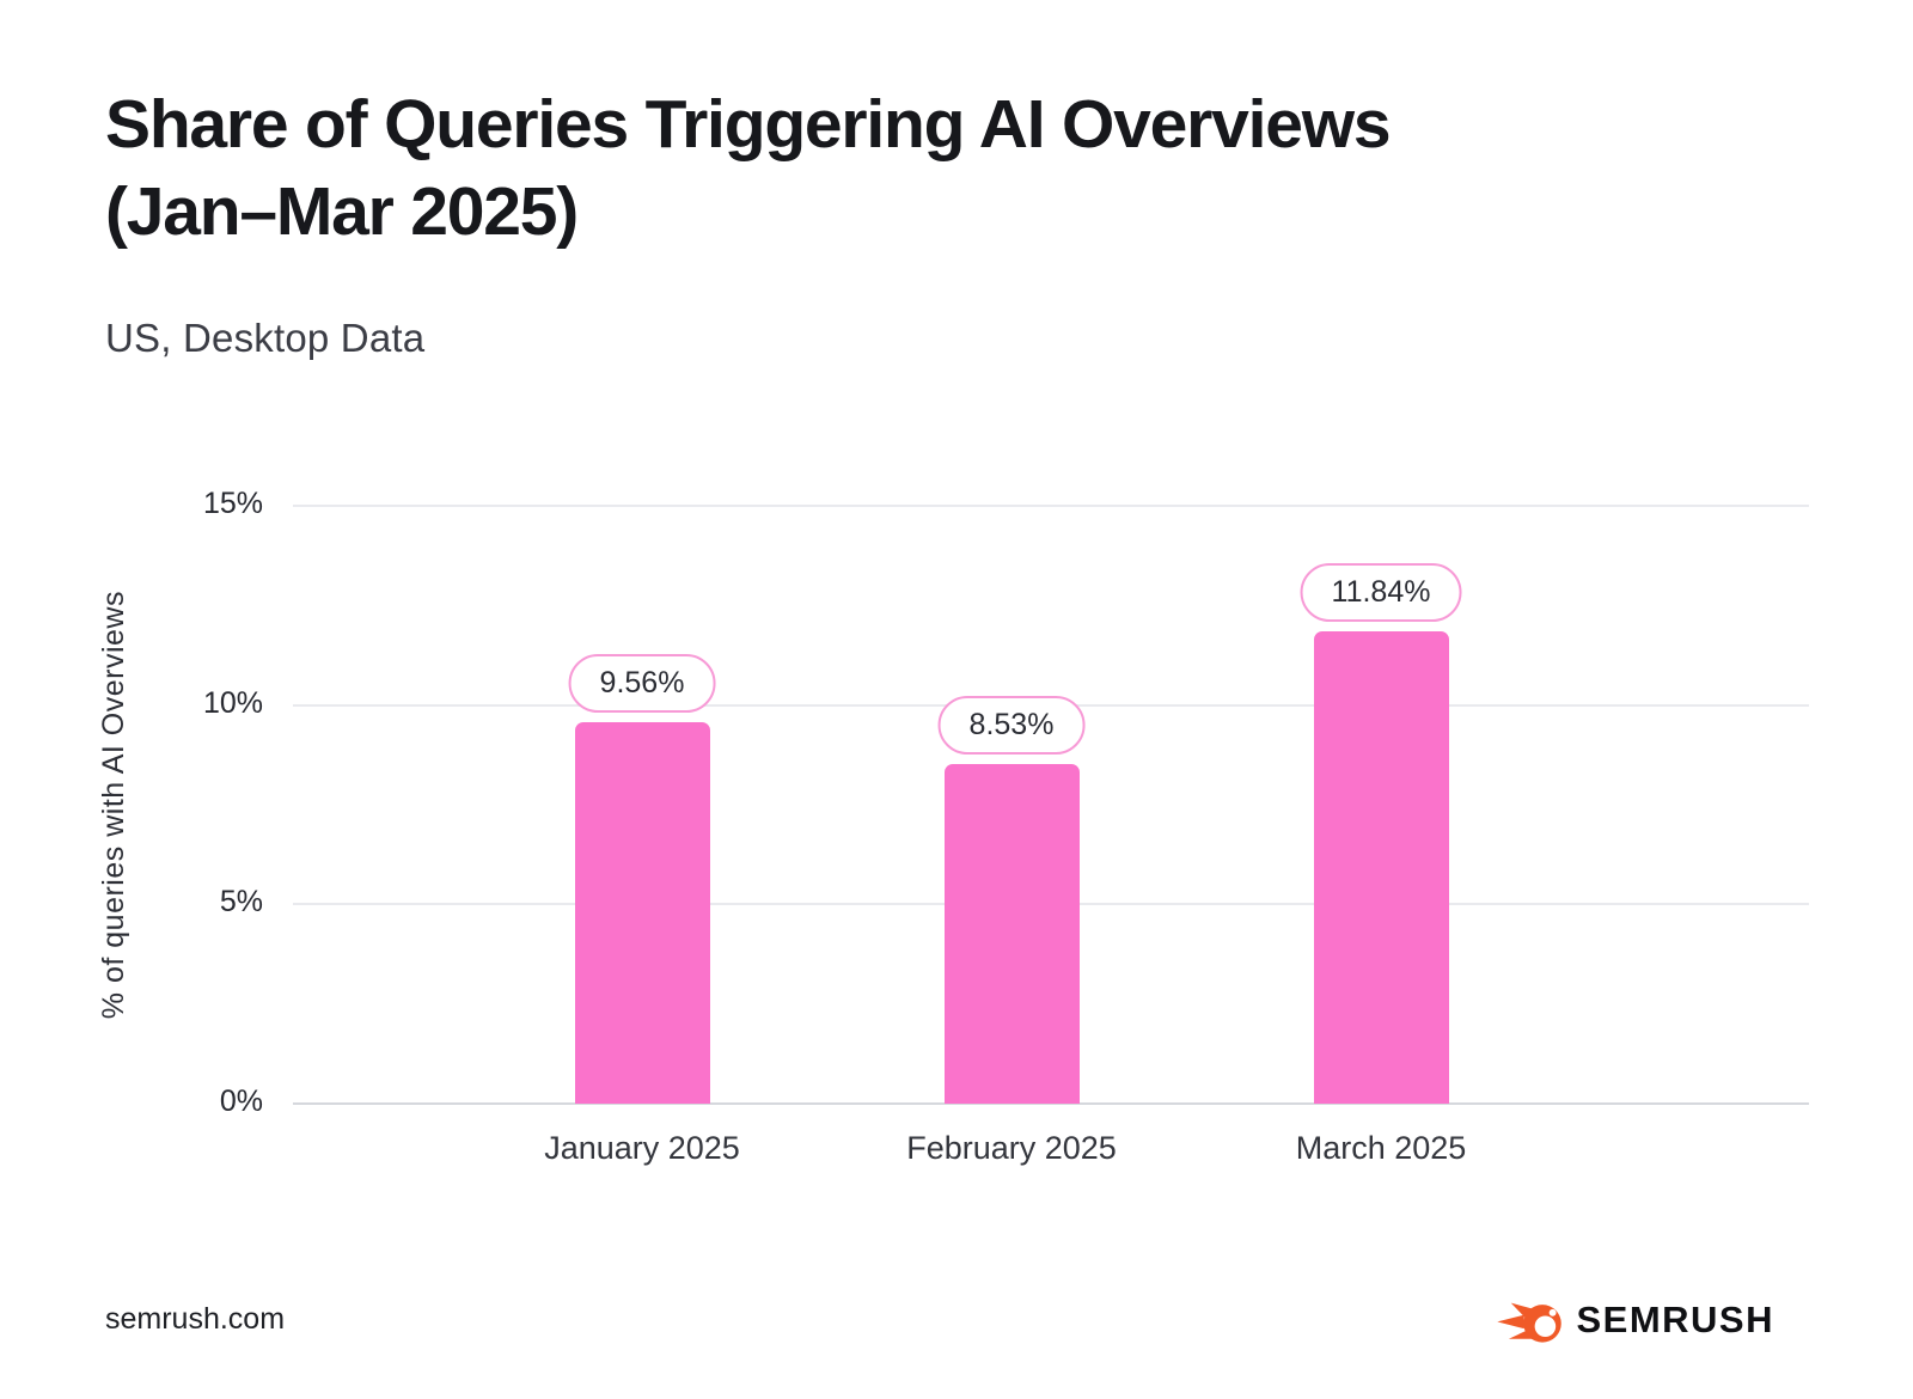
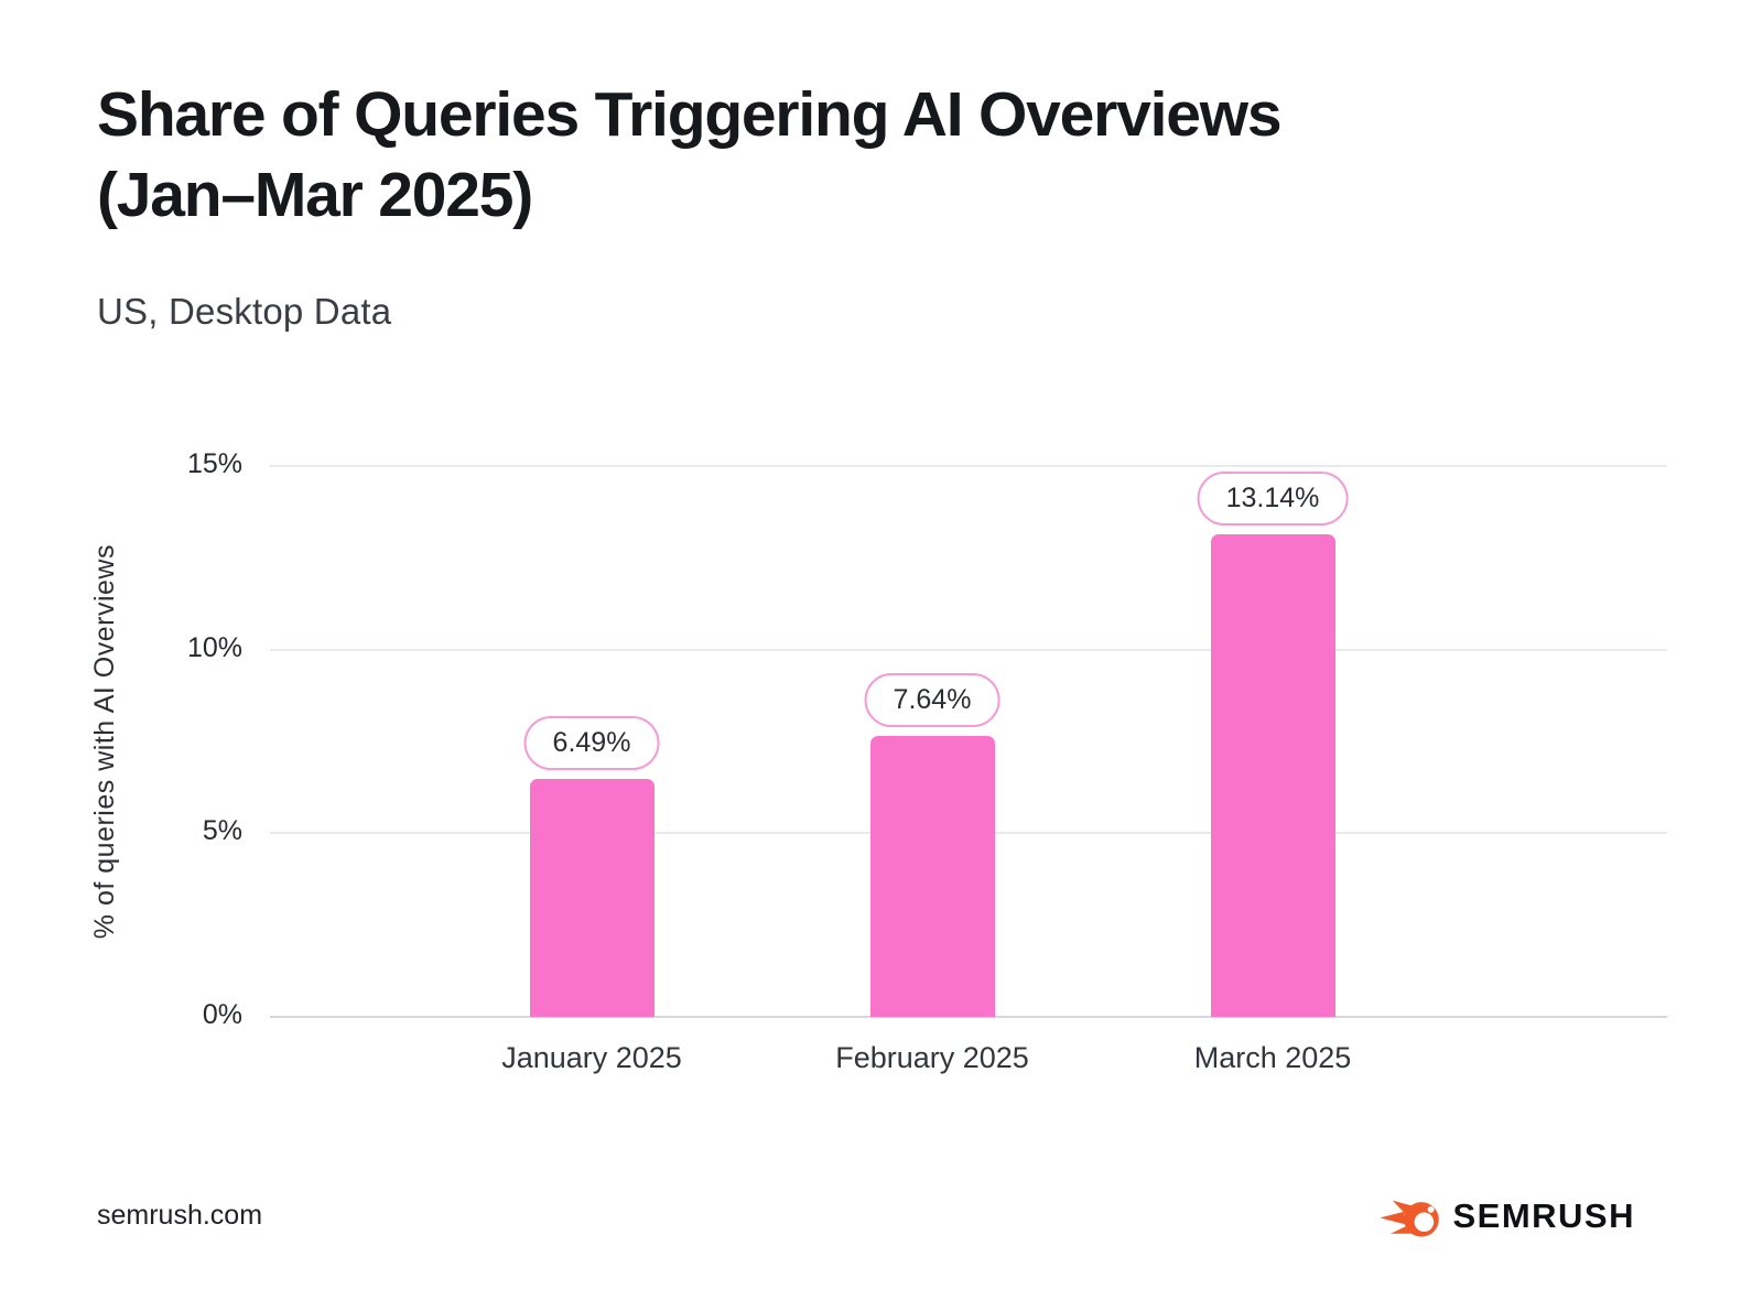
January 2025: 9.56% -> 6.49%
February 2025: 8.53% -> 7.64%
March 2025: 11.84% -> 13.14%
